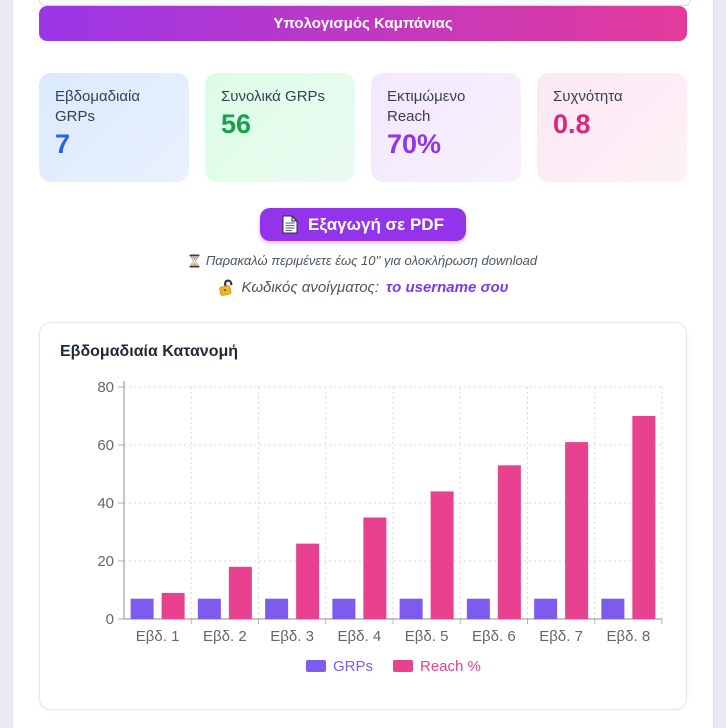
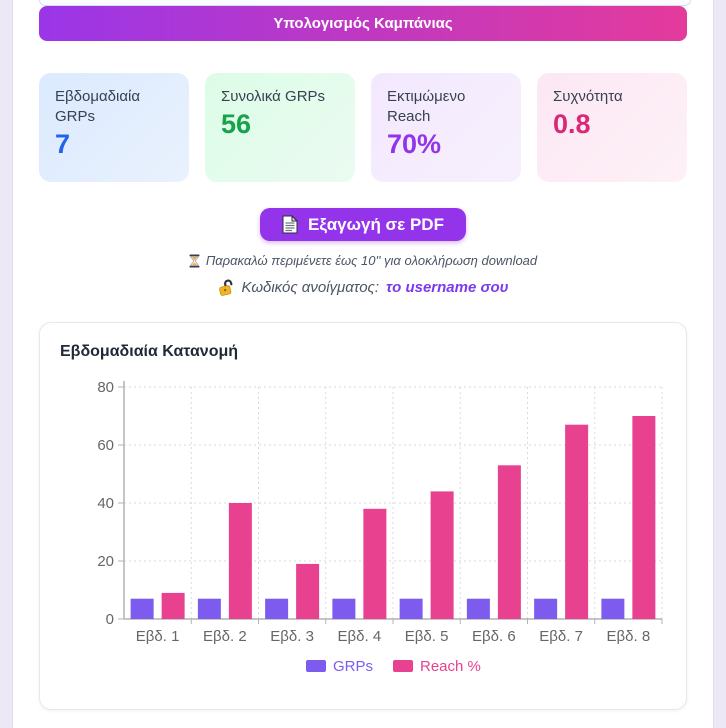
Reach %/Εβδ. 2: 18 -> 40
Reach %/Εβδ. 3: 26 -> 19
Reach %/Εβδ. 4: 35 -> 38
Reach %/Εβδ. 7: 61 -> 67
